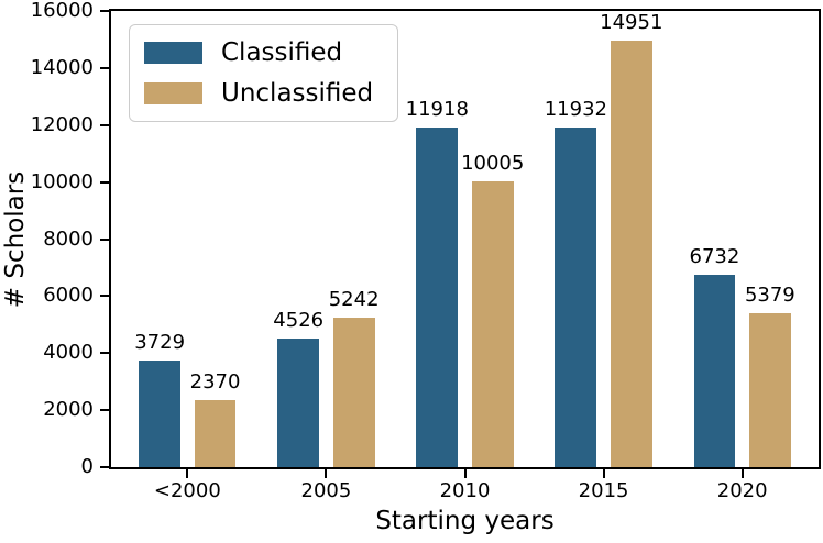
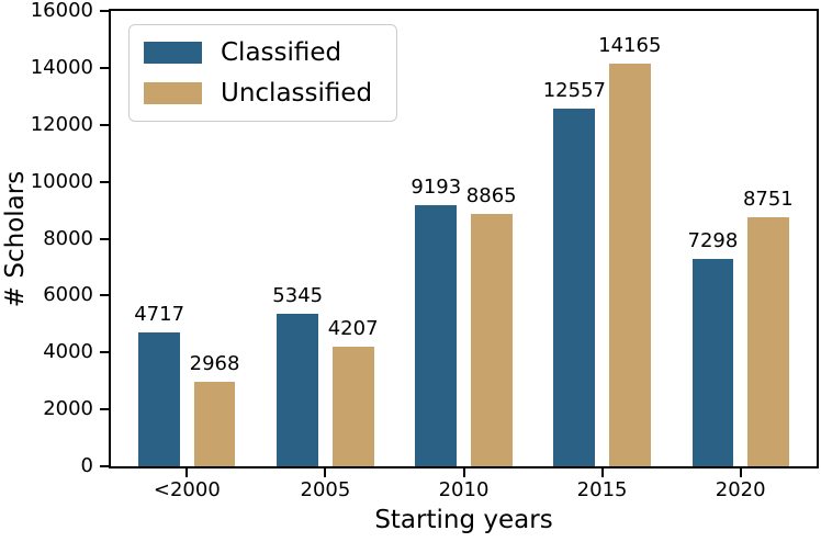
Classified/<2000: 3729 -> 4717
Unclassified/<2000: 2370 -> 2968
Classified/2005: 4526 -> 5345
Unclassified/2005: 5242 -> 4207
Classified/2010: 11918 -> 9193
Unclassified/2010: 10005 -> 8865
Classified/2015: 11932 -> 12557
Unclassified/2015: 14951 -> 14165
Classified/2020: 6732 -> 7298
Unclassified/2020: 5379 -> 8751
